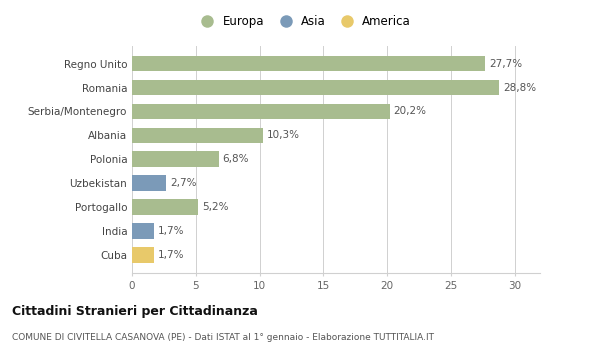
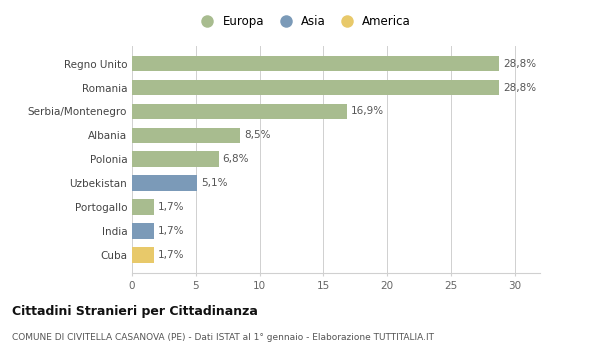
Regno Unito: 27,7% -> 28,8%
Serbia/Montenegro: 20,2% -> 16,9%
Albania: 10,3% -> 8,5%
Uzbekistan: 2,7% -> 5,1%
Portogallo: 5,2% -> 1,7%
